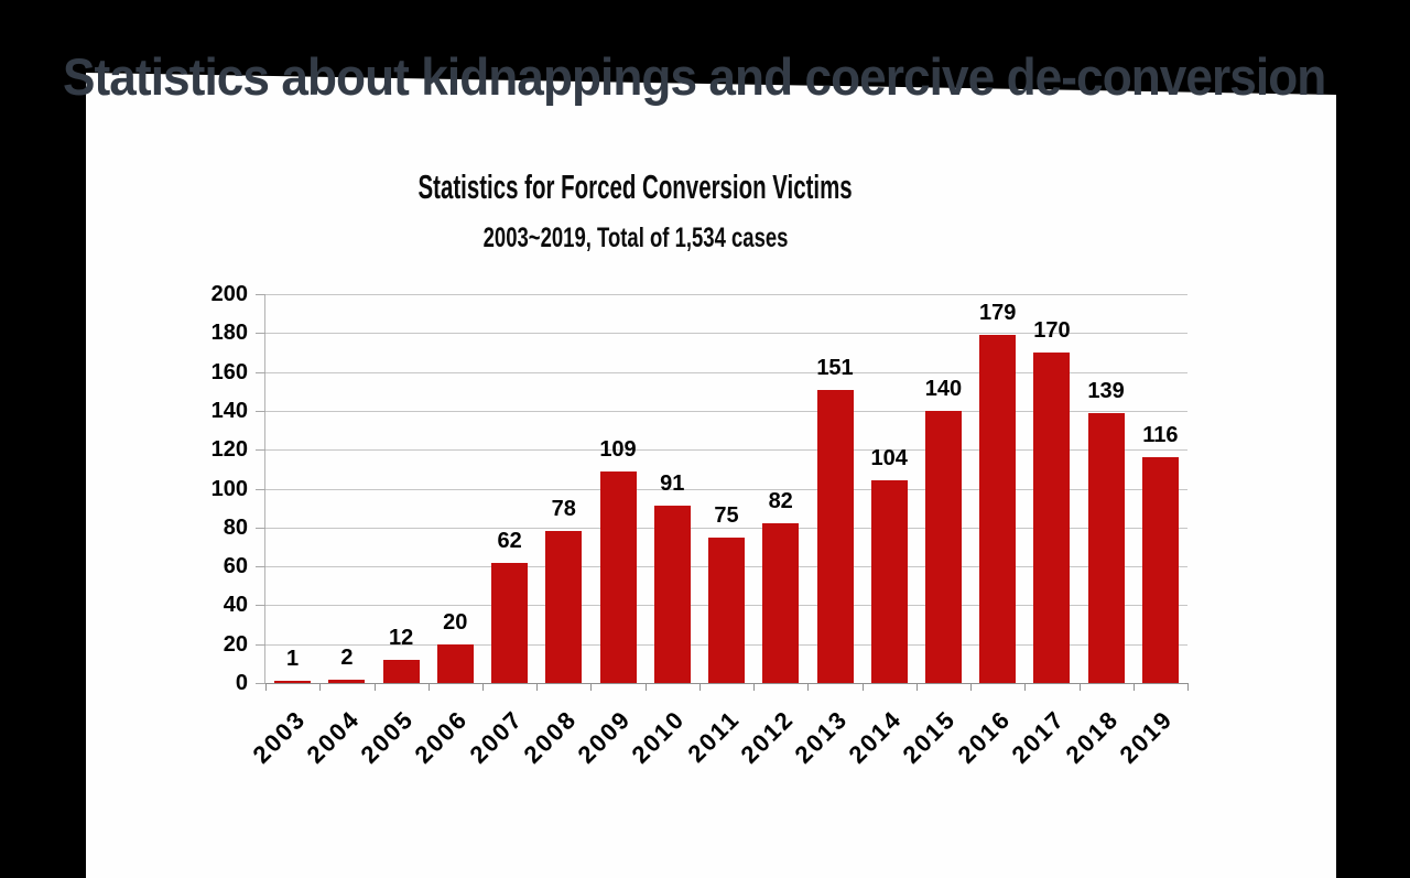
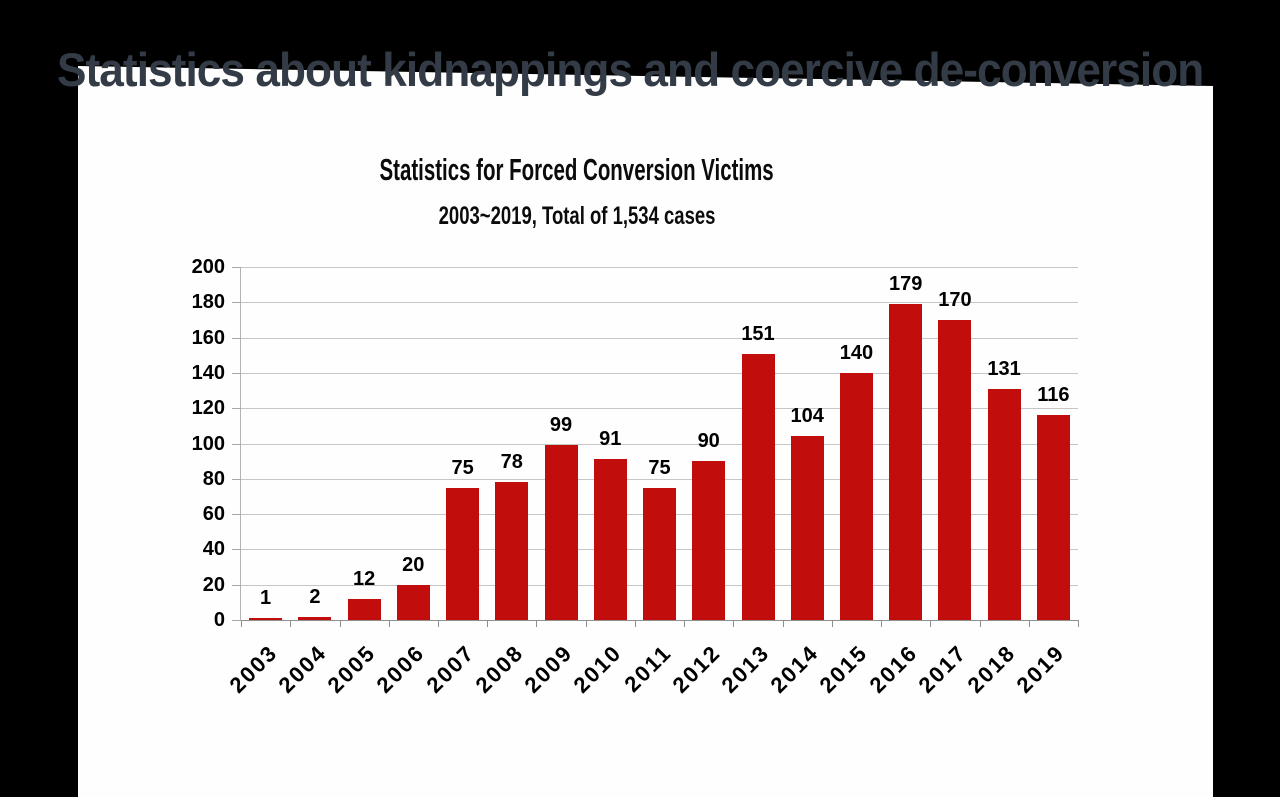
2007: 62 -> 75
2009: 109 -> 99
2012: 82 -> 90
2018: 139 -> 131
